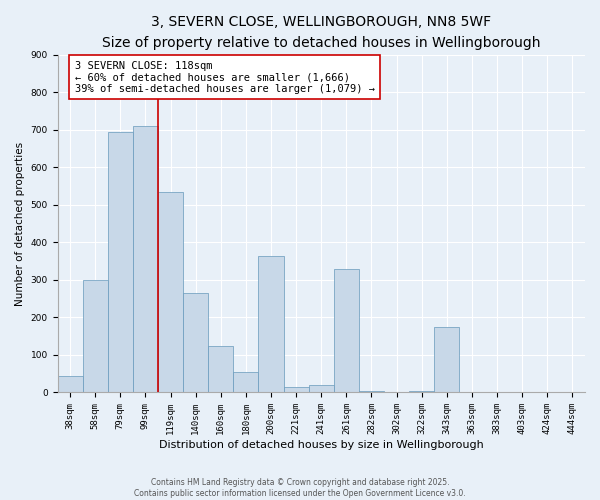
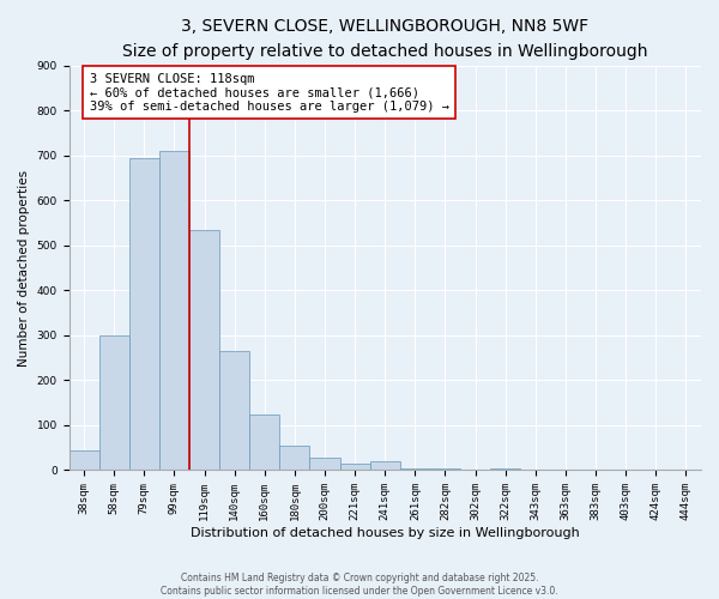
200sqm: 365 -> 28
261sqm: 330 -> 5
343sqm: 175 -> 1
